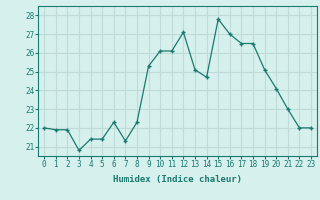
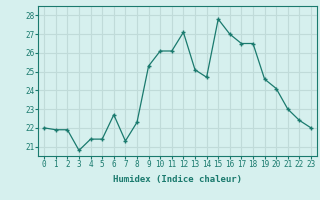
6: 22.3 -> 22.7
19: 25.1 -> 24.6
22: 22.0 -> 22.4
